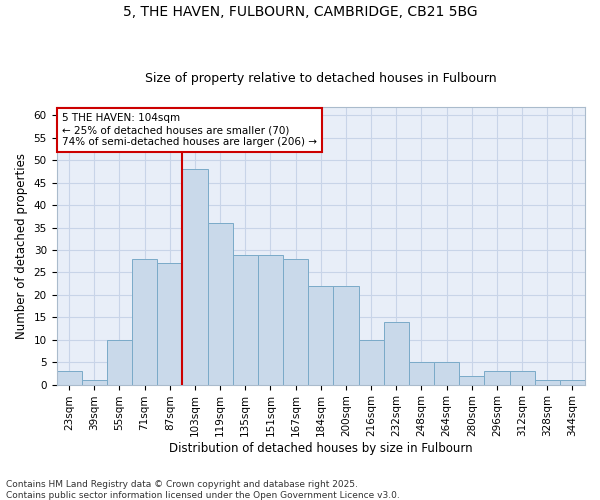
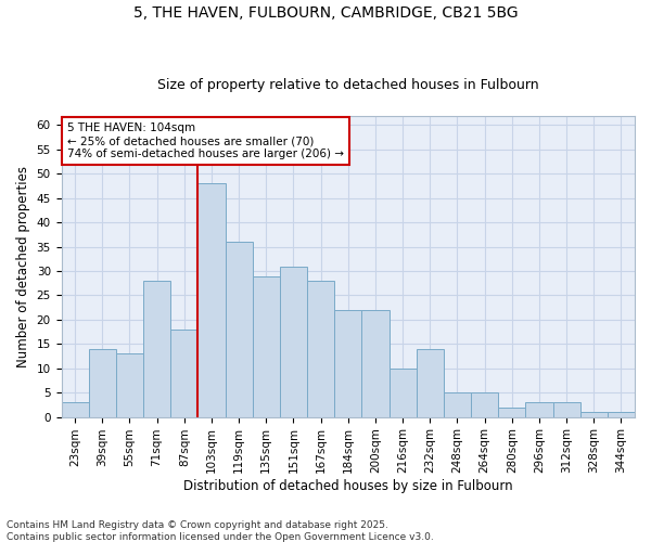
39sqm: 1 -> 14
55sqm: 10 -> 13
87sqm: 27 -> 18
151sqm: 29 -> 31
